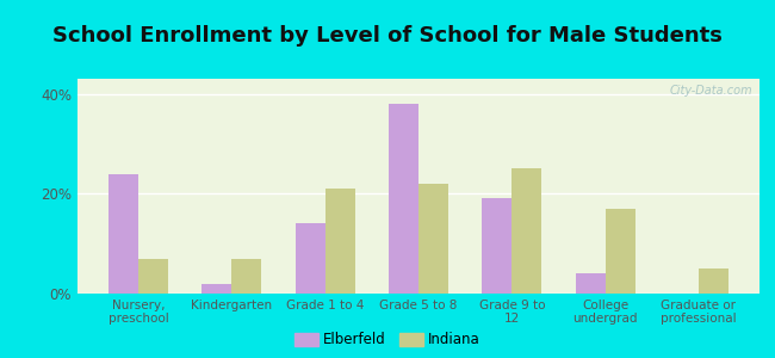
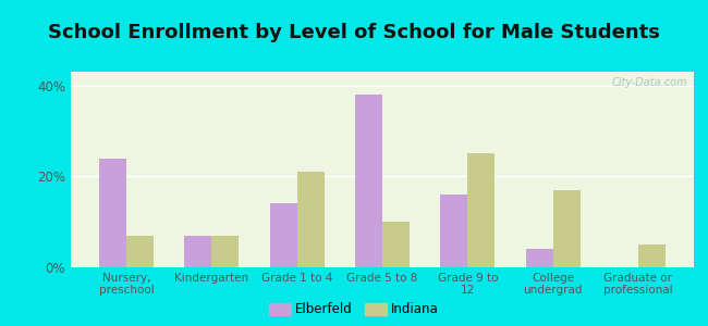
Elberfeld/Kindergarten: 2% -> 7%
Indiana/Grade 5 to 8: 22% -> 10%
Elberfeld/Grade 9 to 12: 19% -> 16%
